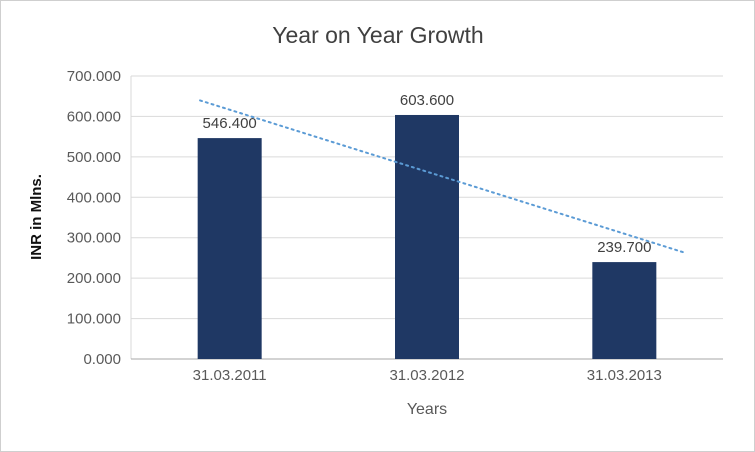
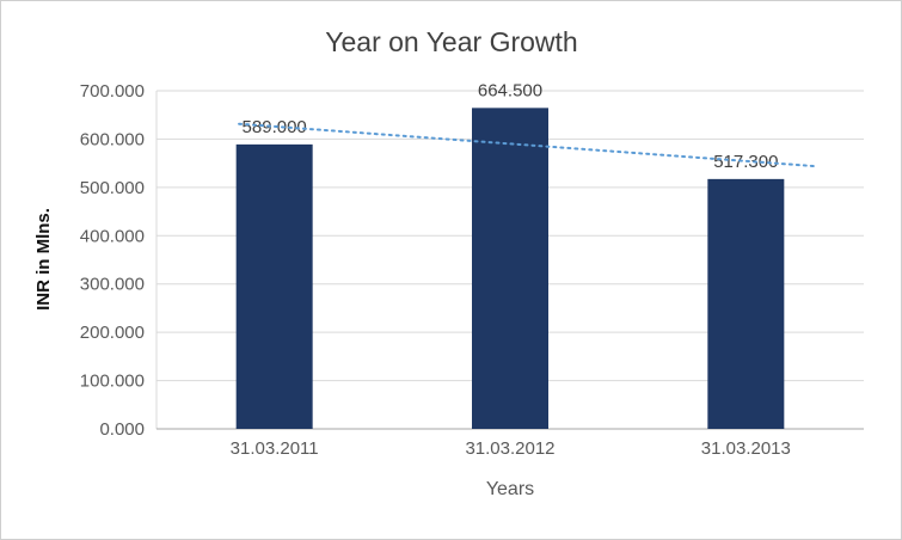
31.03.2011: 546.400 -> 589.000
31.03.2012: 603.600 -> 664.500
31.03.2013: 239.700 -> 517.300
